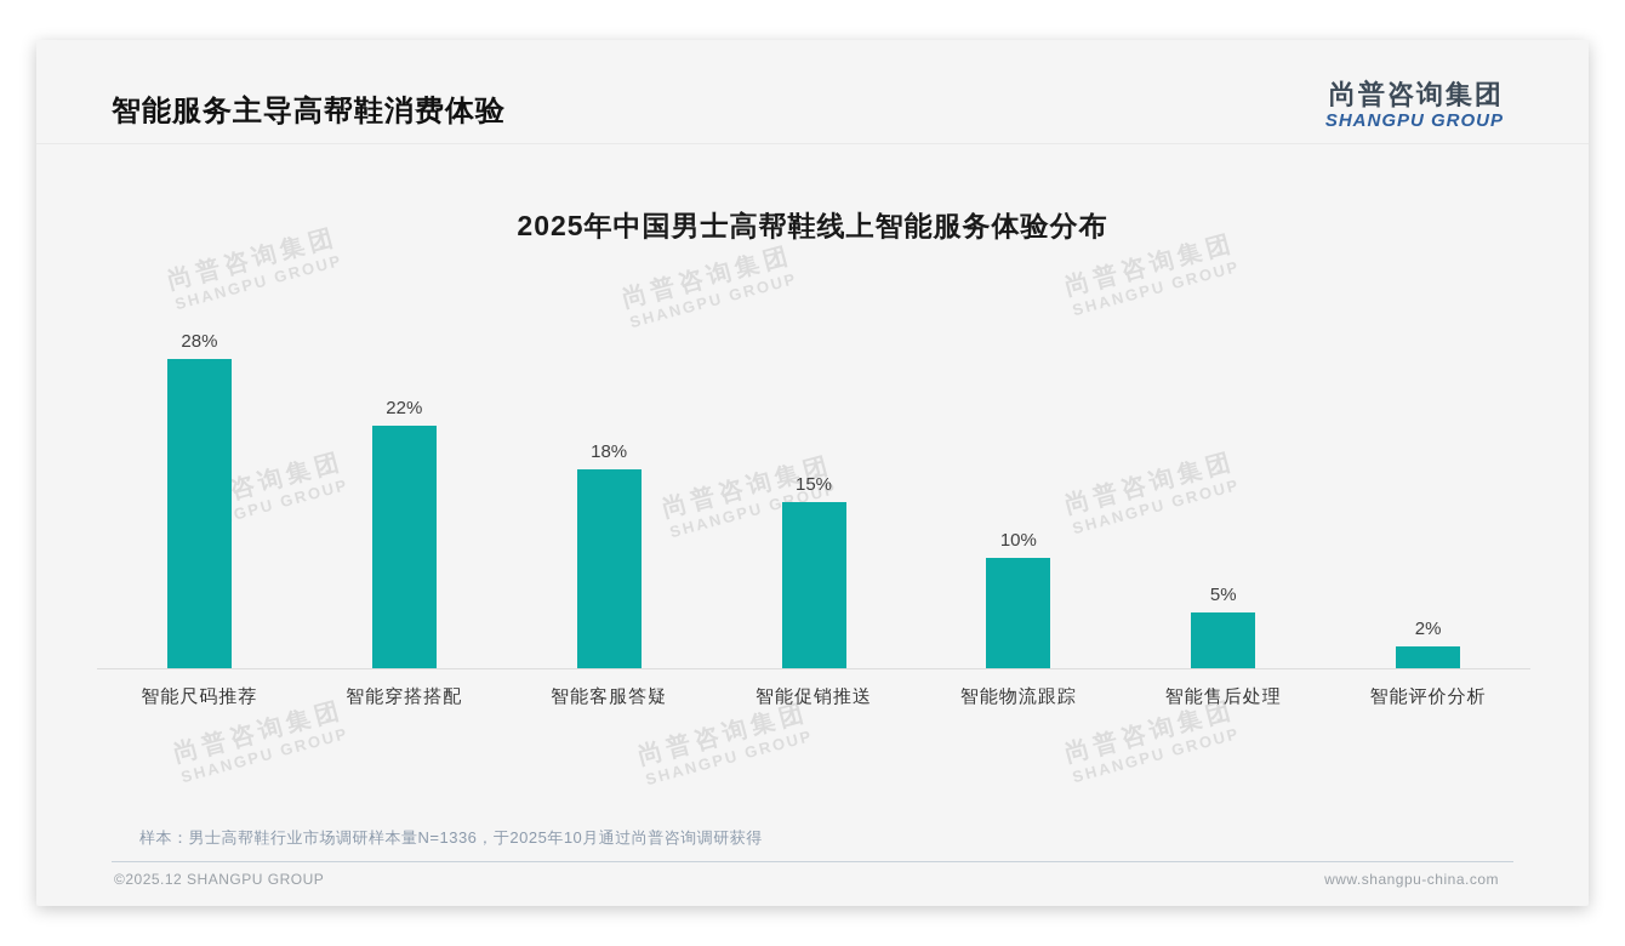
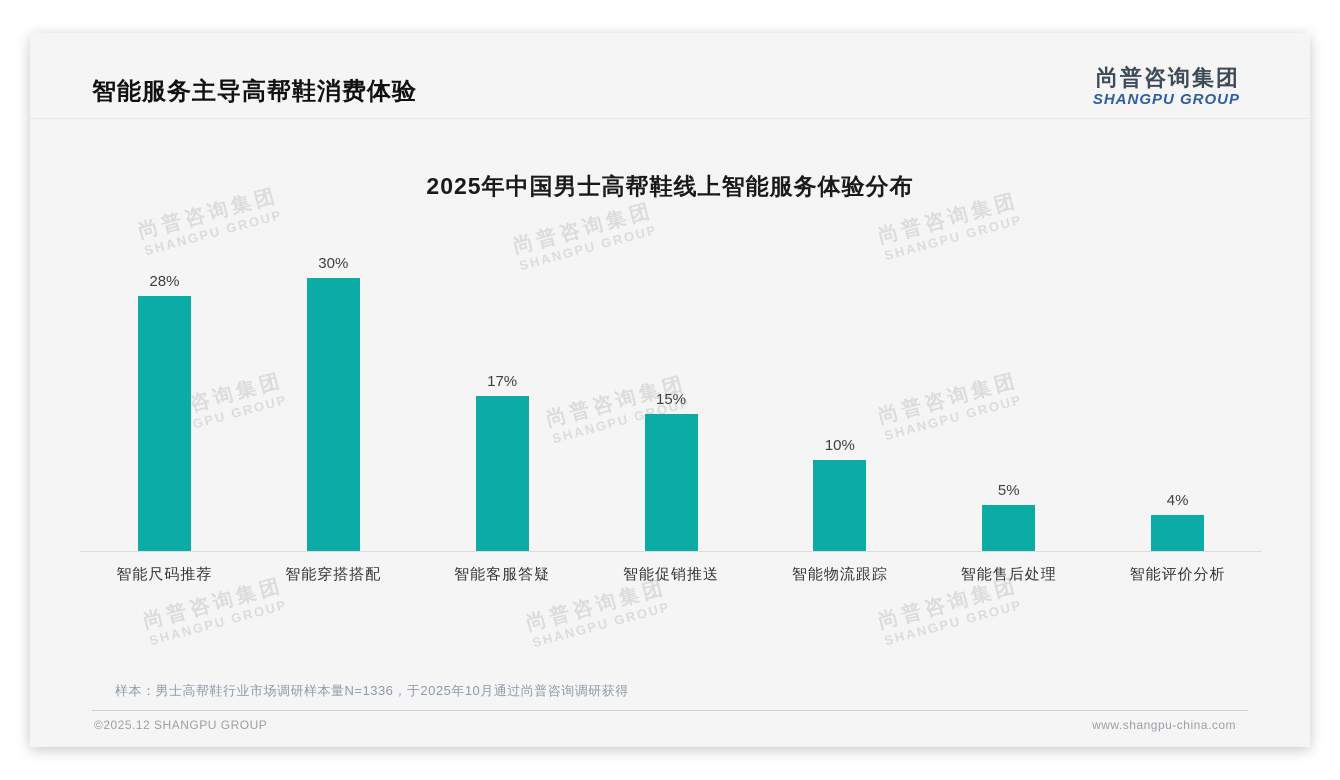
智能穿搭搭配: 22% -> 30%
智能客服答疑: 18% -> 17%
智能评价分析: 2% -> 4%
